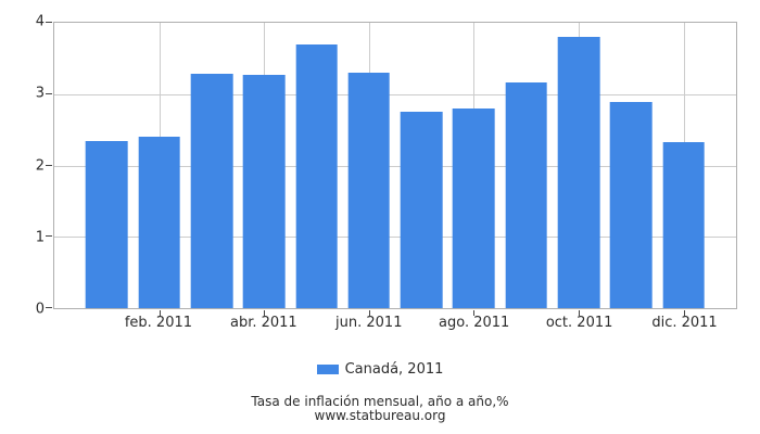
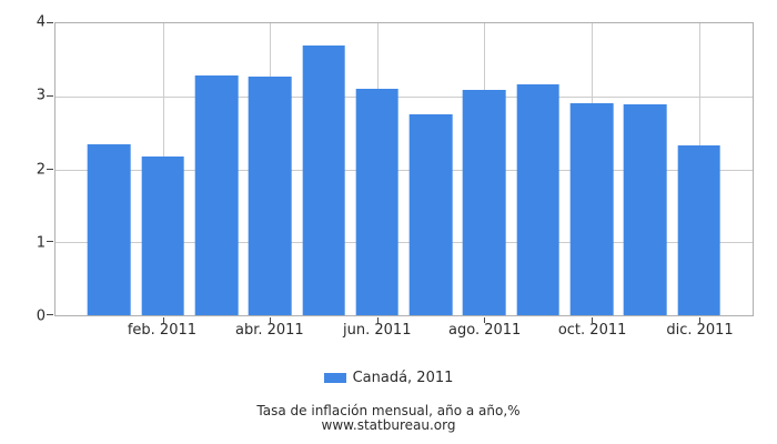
feb. 2011: 2.4 -> 2.2
jun. 2011: 3.3 -> 3.1
ago. 2011: 2.8 -> 3.1
oct. 2011: 3.8 -> 2.9
